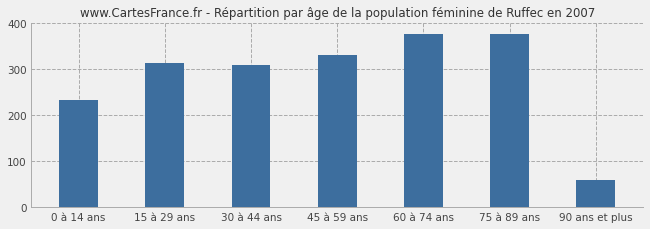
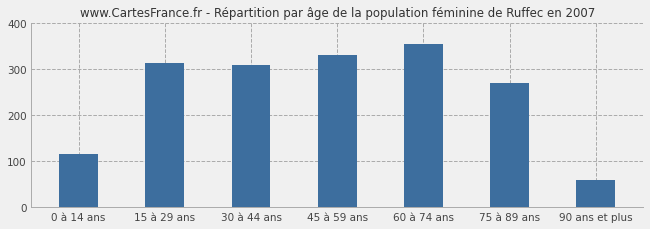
0 à 14 ans: 233 -> 115
60 à 74 ans: 375 -> 355
75 à 89 ans: 375 -> 270
